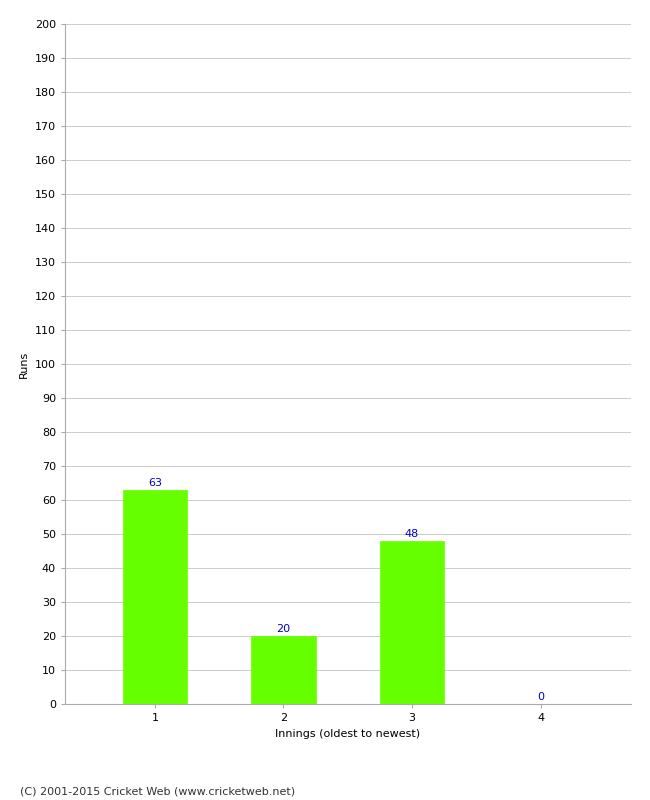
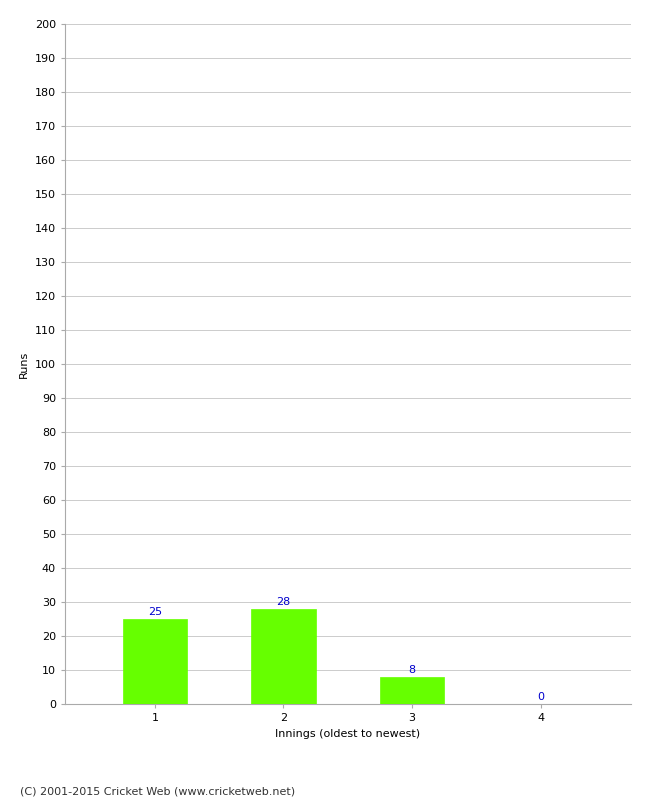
1: 63 -> 25
2: 20 -> 28
3: 48 -> 8
